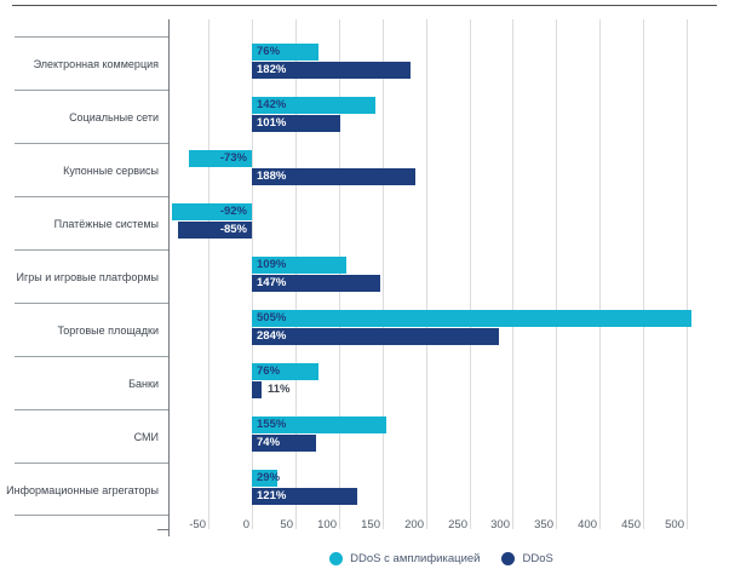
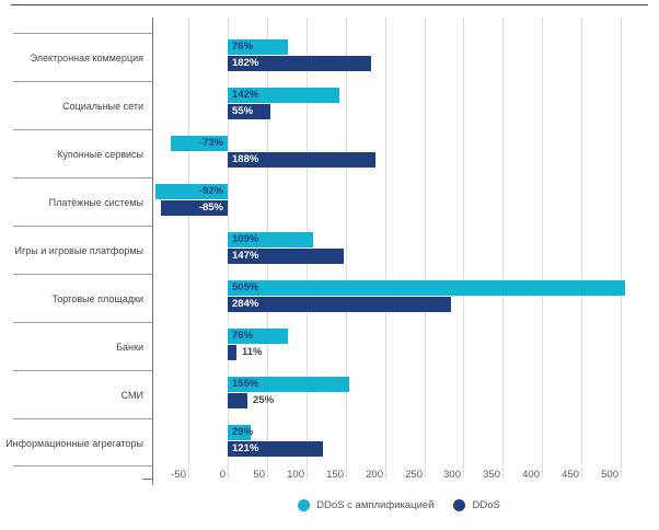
DDoS/Социальные сети: 101% -> 55%
DDoS/СМИ: 74% -> 25%
